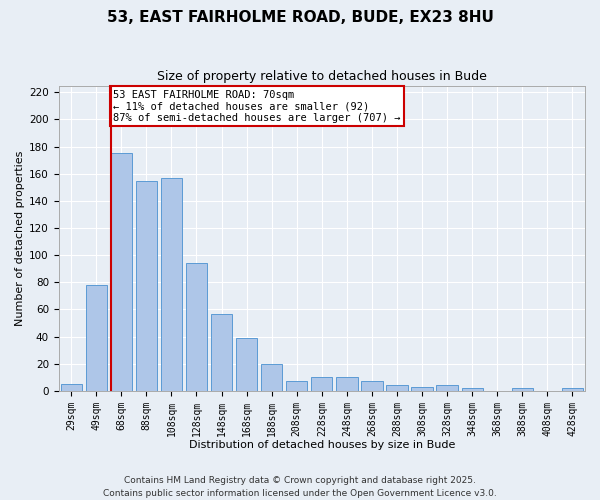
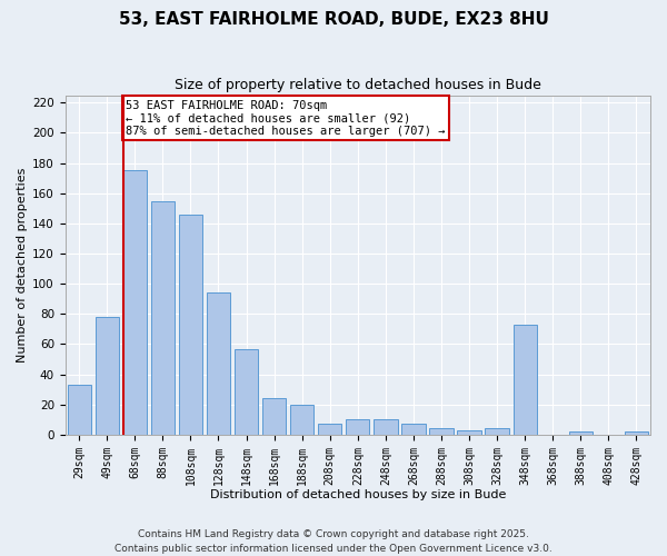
29sqm: 5 -> 33
108sqm: 157 -> 146
168sqm: 39 -> 24
348sqm: 2 -> 73
